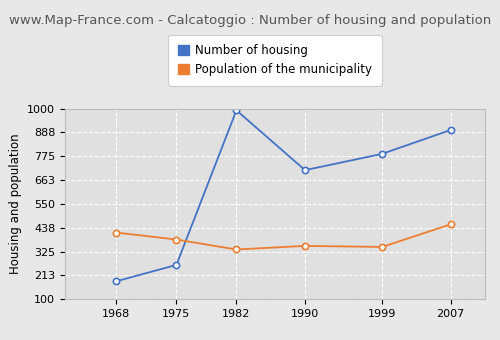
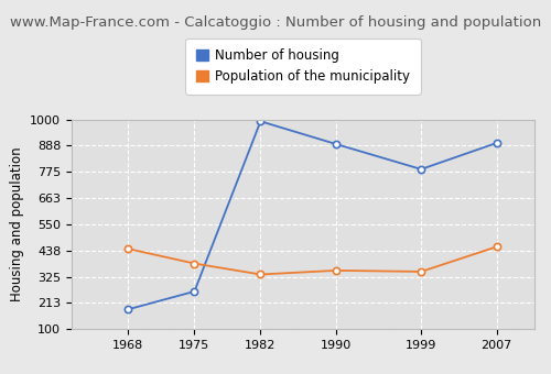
Population of the municipality/1968: 415 -> 445
Number of housing/1990: 710 -> 895
